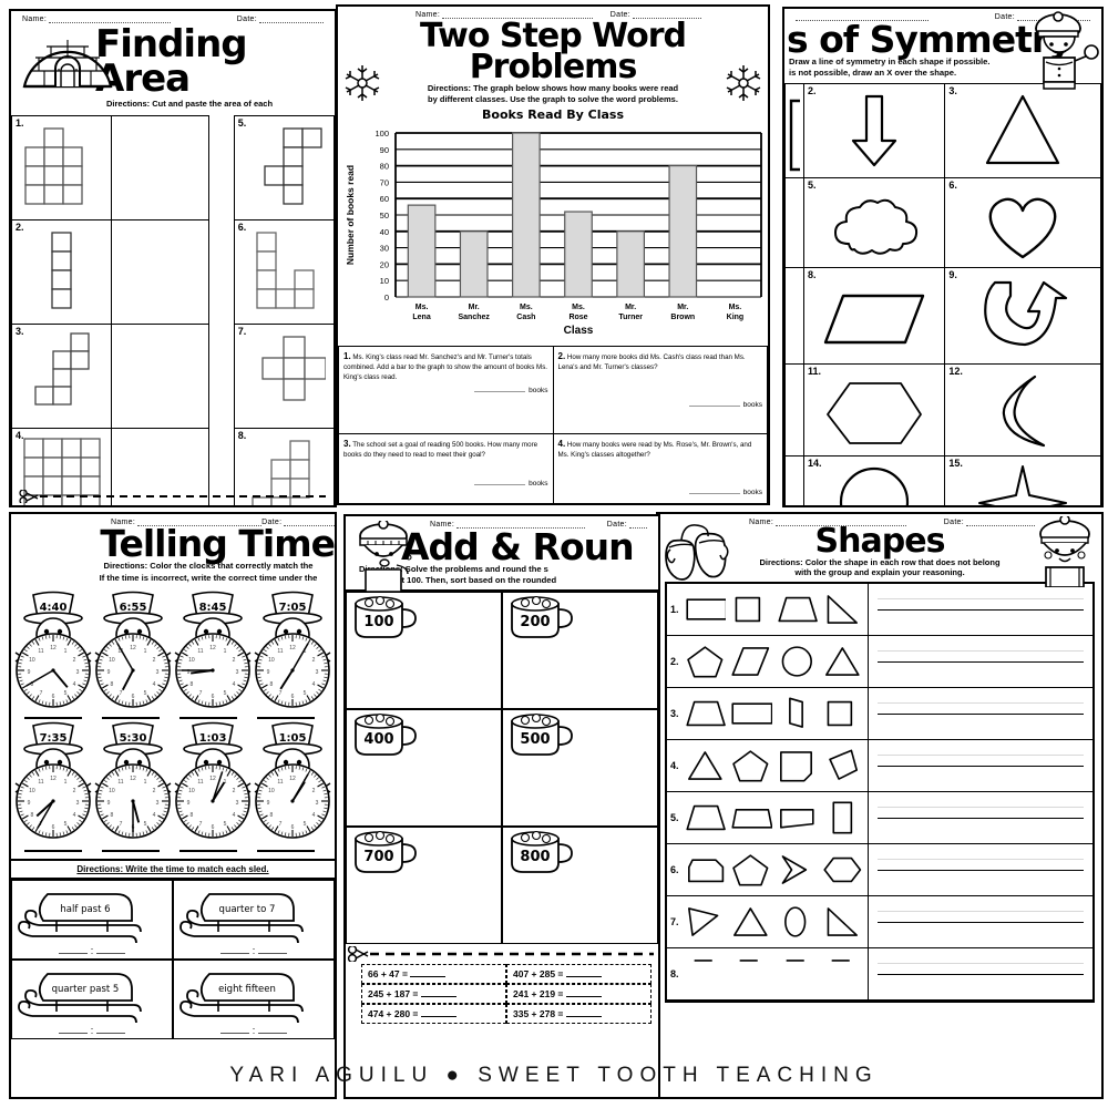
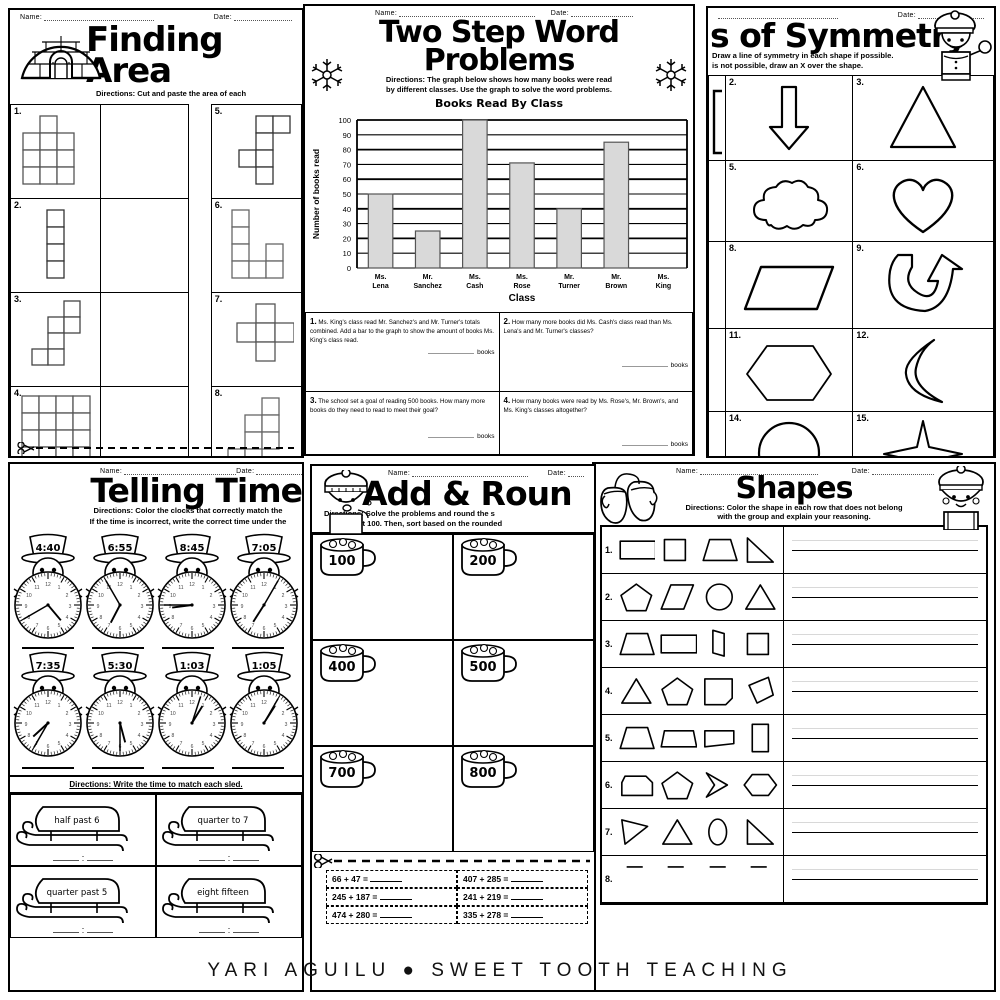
Ms. Lena: 56 -> 50
Mr. Sanchez: 40 -> 25
Ms. Rose: 52 -> 71
Mr. Brown: 80 -> 85
